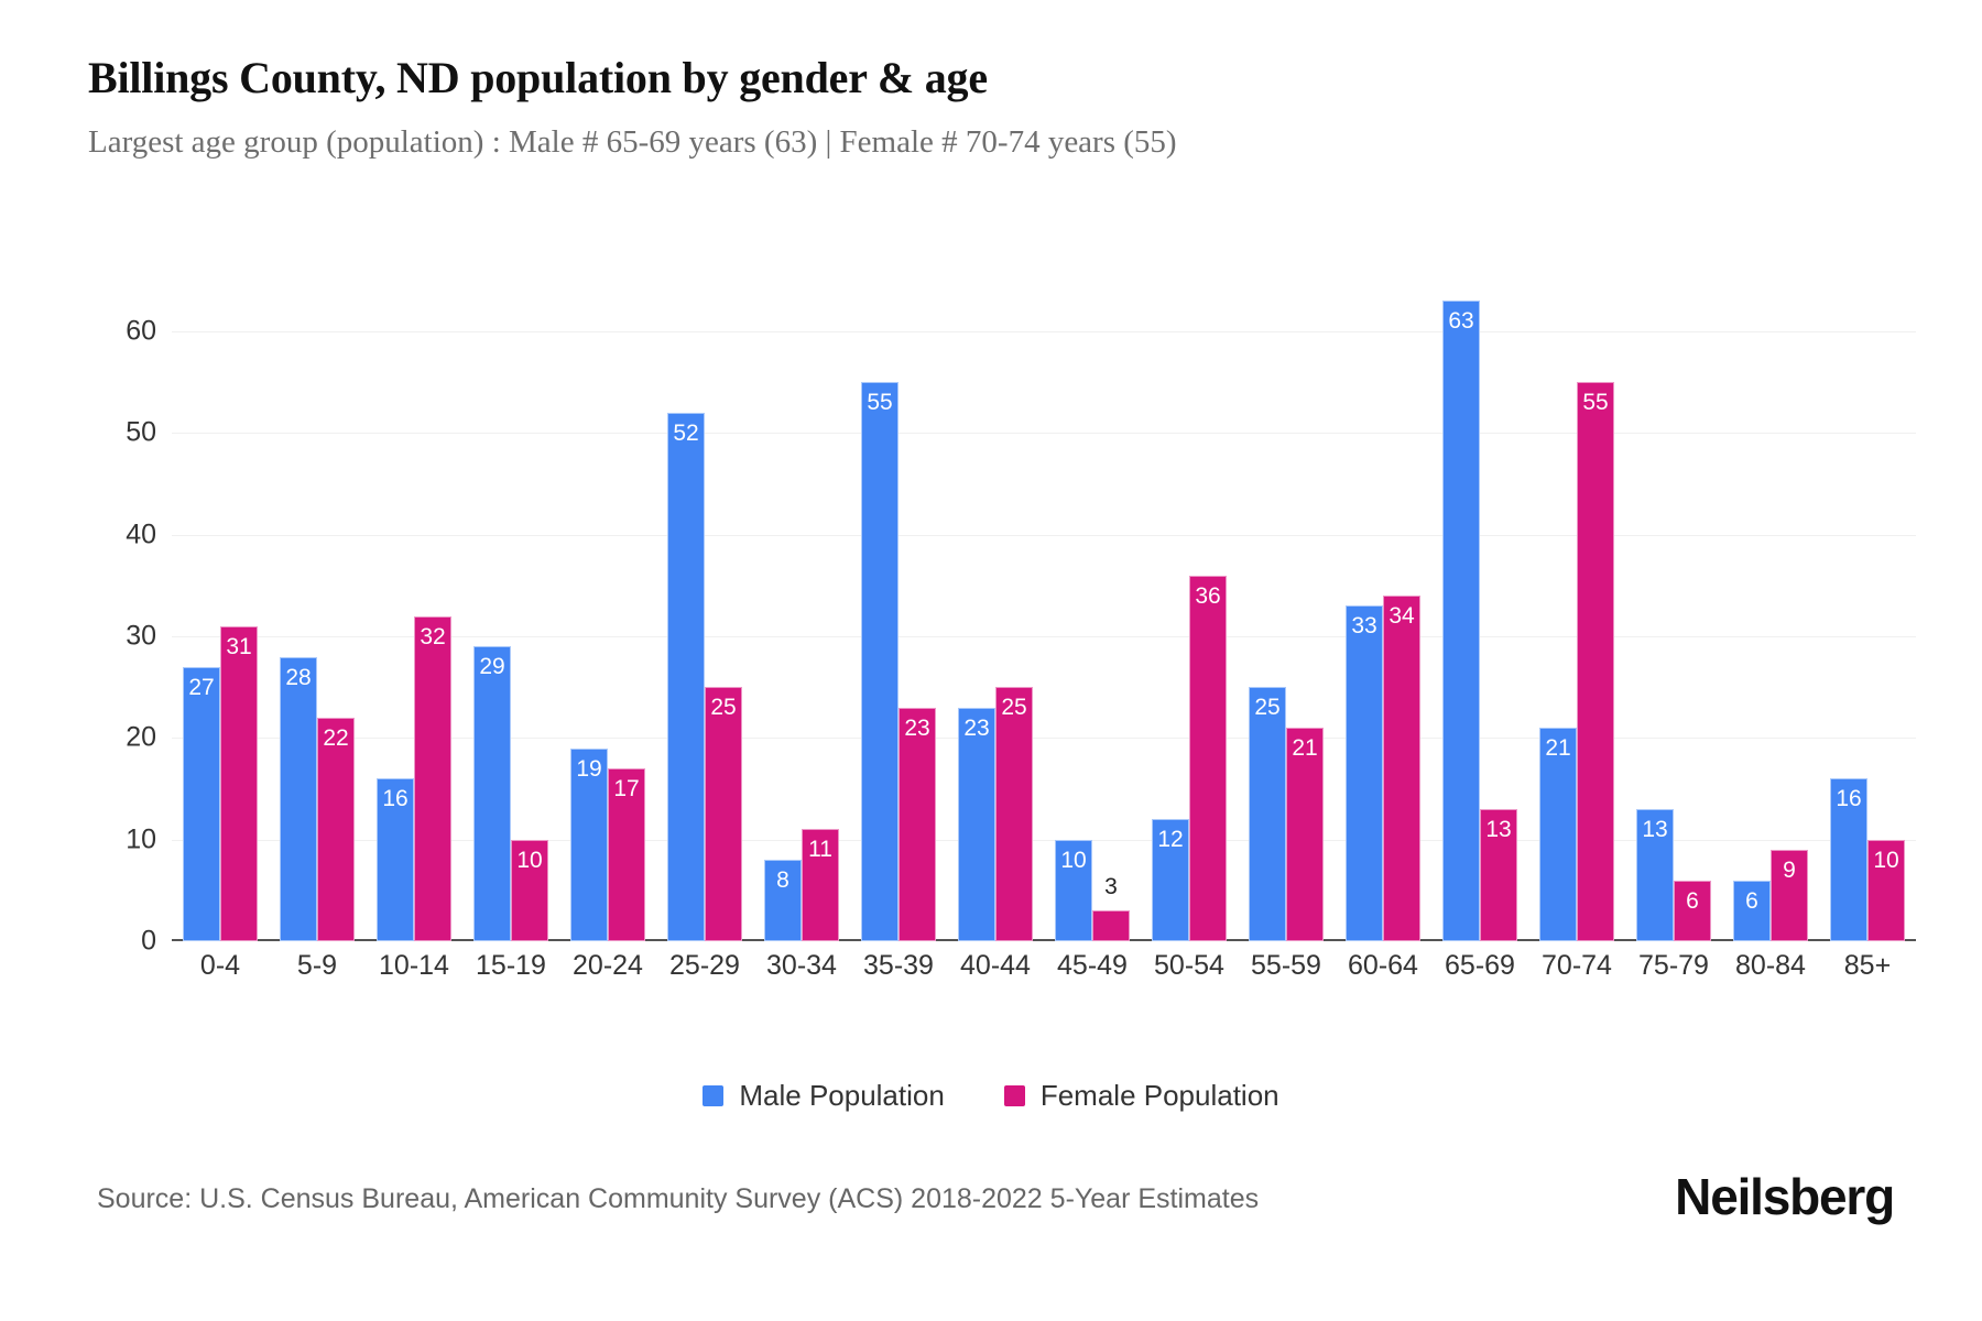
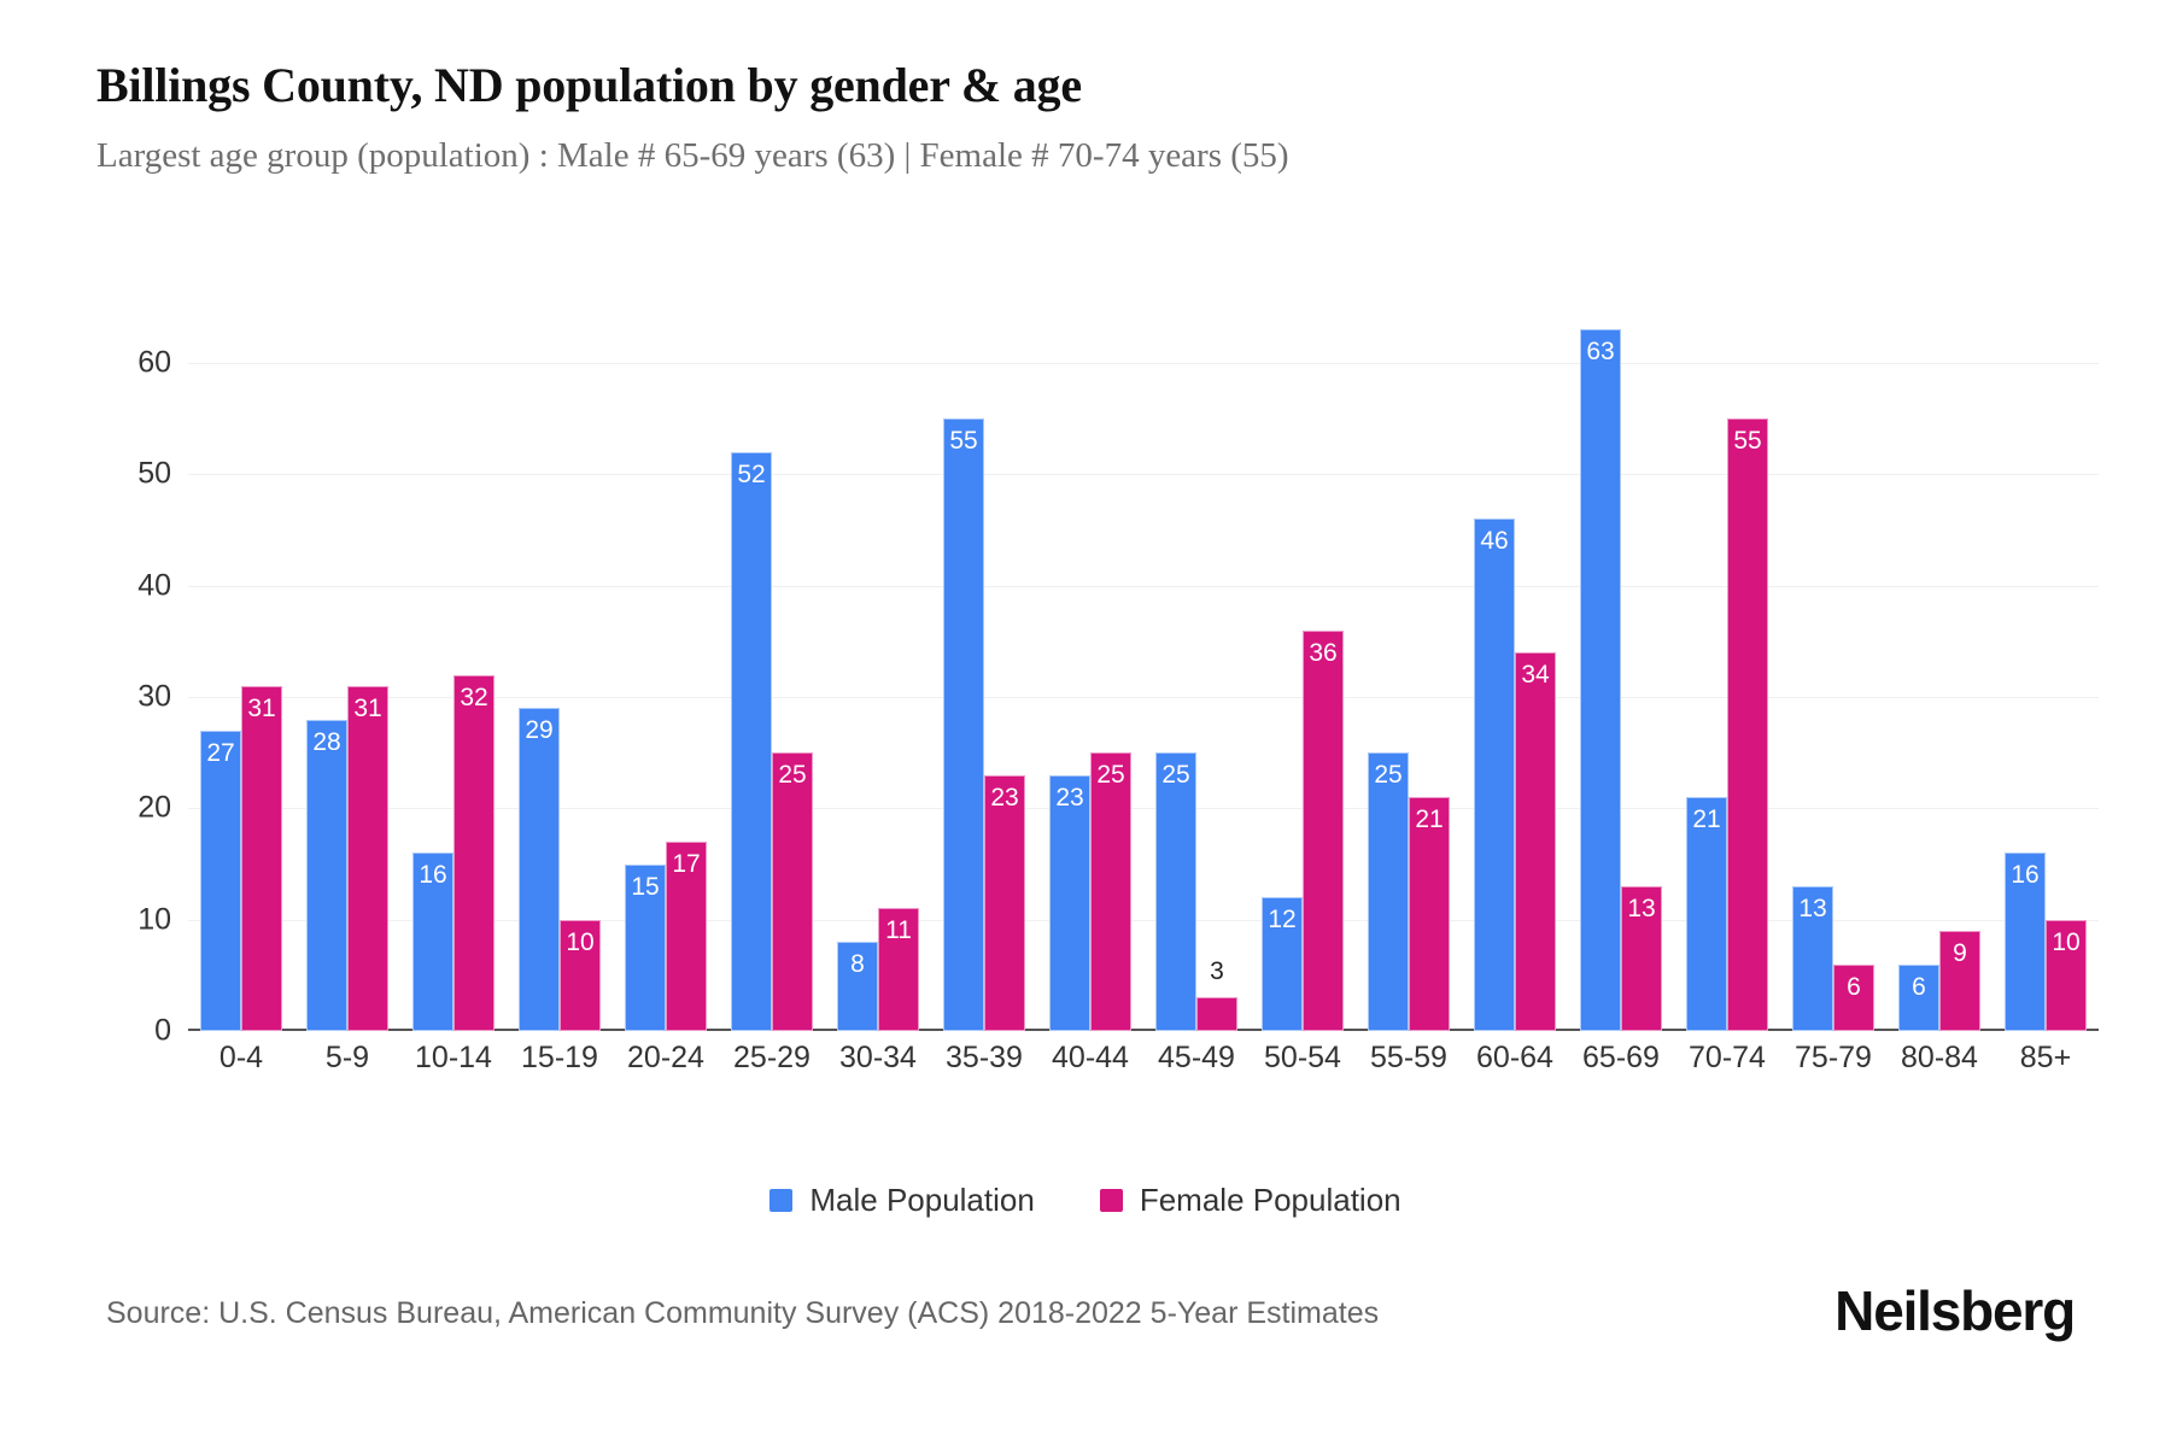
Female Population/5-9: 22 -> 31
Male Population/20-24: 19 -> 15
Male Population/45-49: 10 -> 25
Male Population/60-64: 33 -> 46
